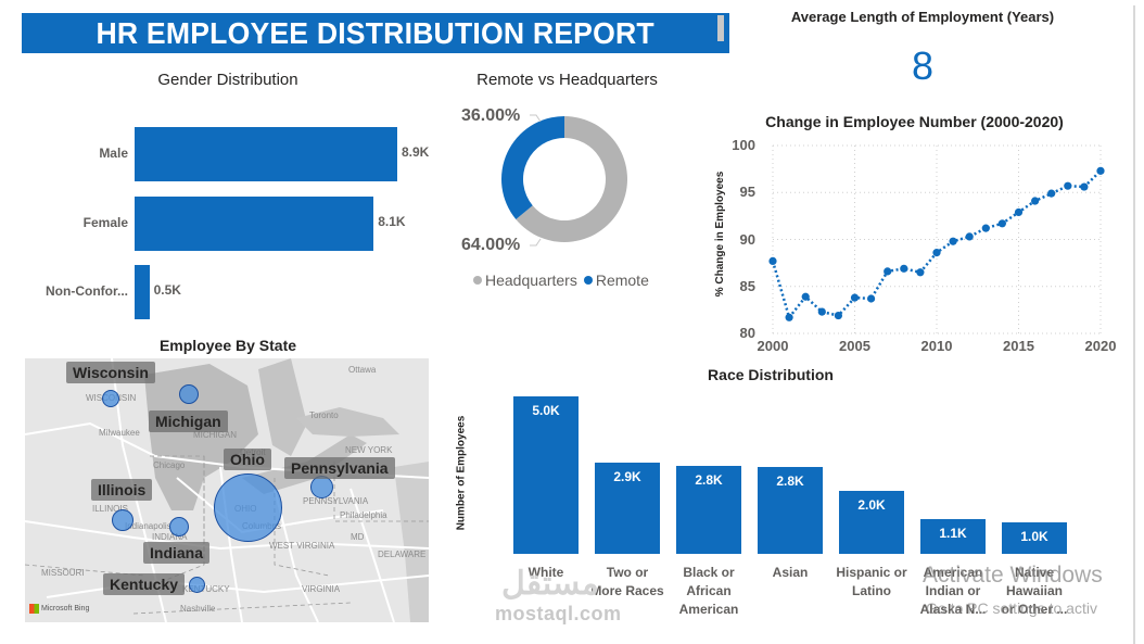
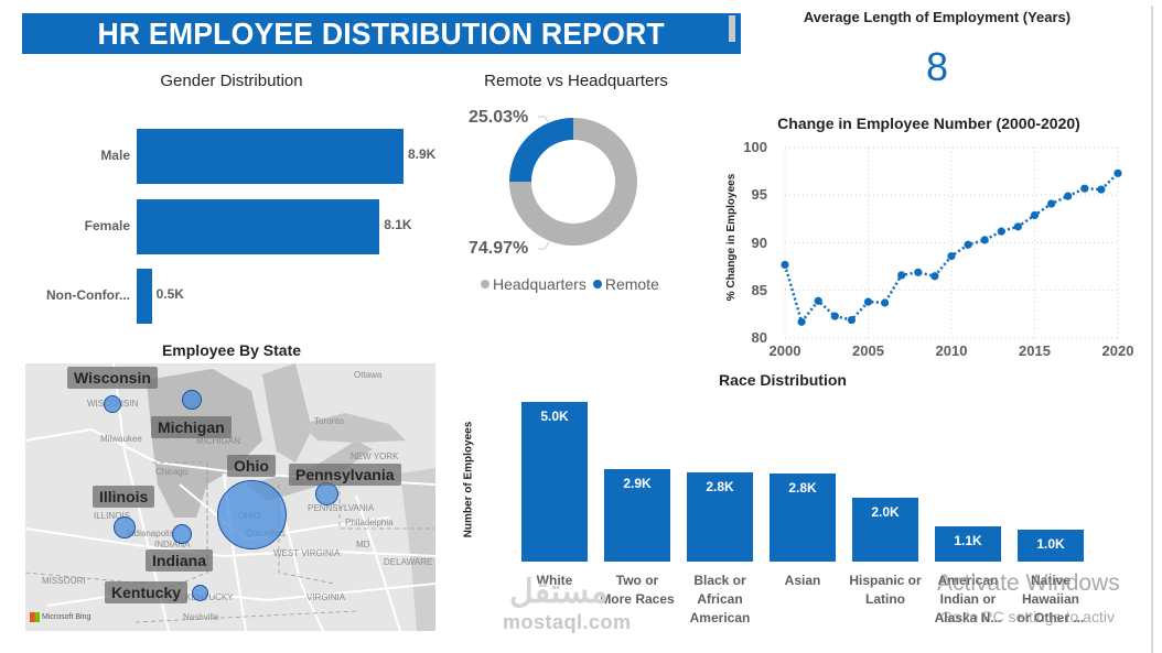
Remote vs Headquarters/Headquarters: 64.00% -> 74.97%
Remote vs Headquarters/Remote: 36.00% -> 25.03%
